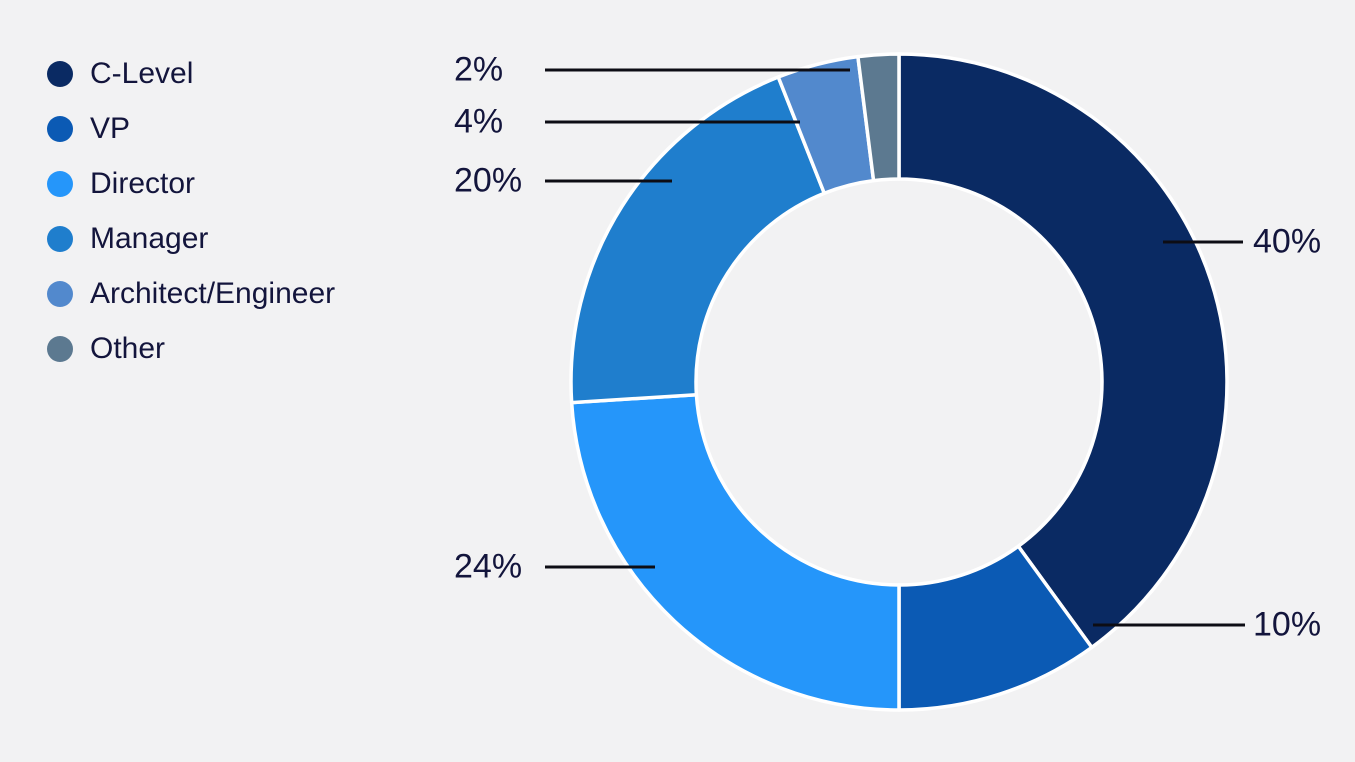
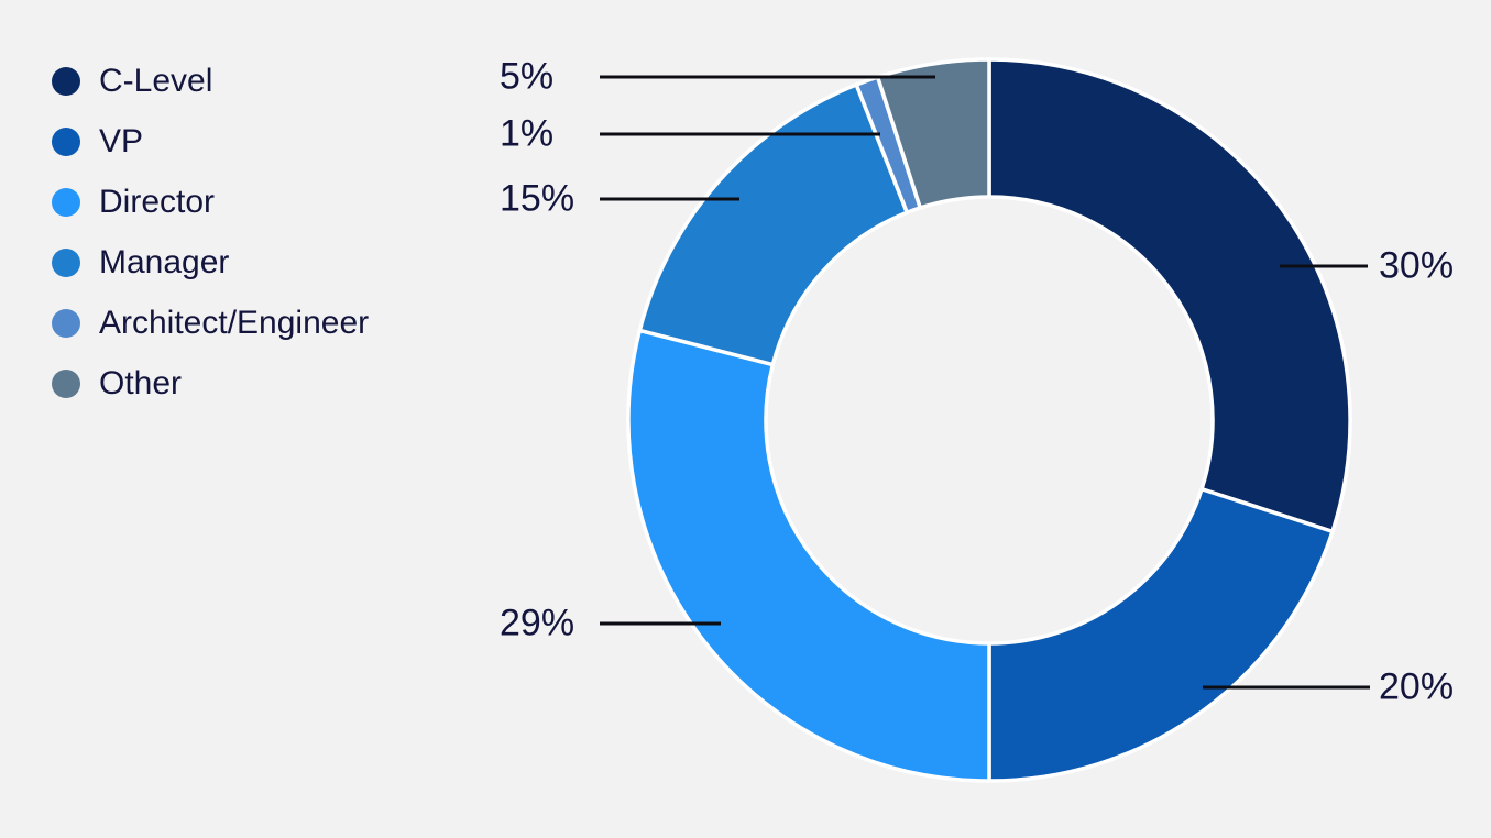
C-Level: 40% -> 30%
VP: 10% -> 20%
Director: 24% -> 29%
Manager: 20% -> 15%
Architect/Engineer: 4% -> 1%
Other: 2% -> 5%
